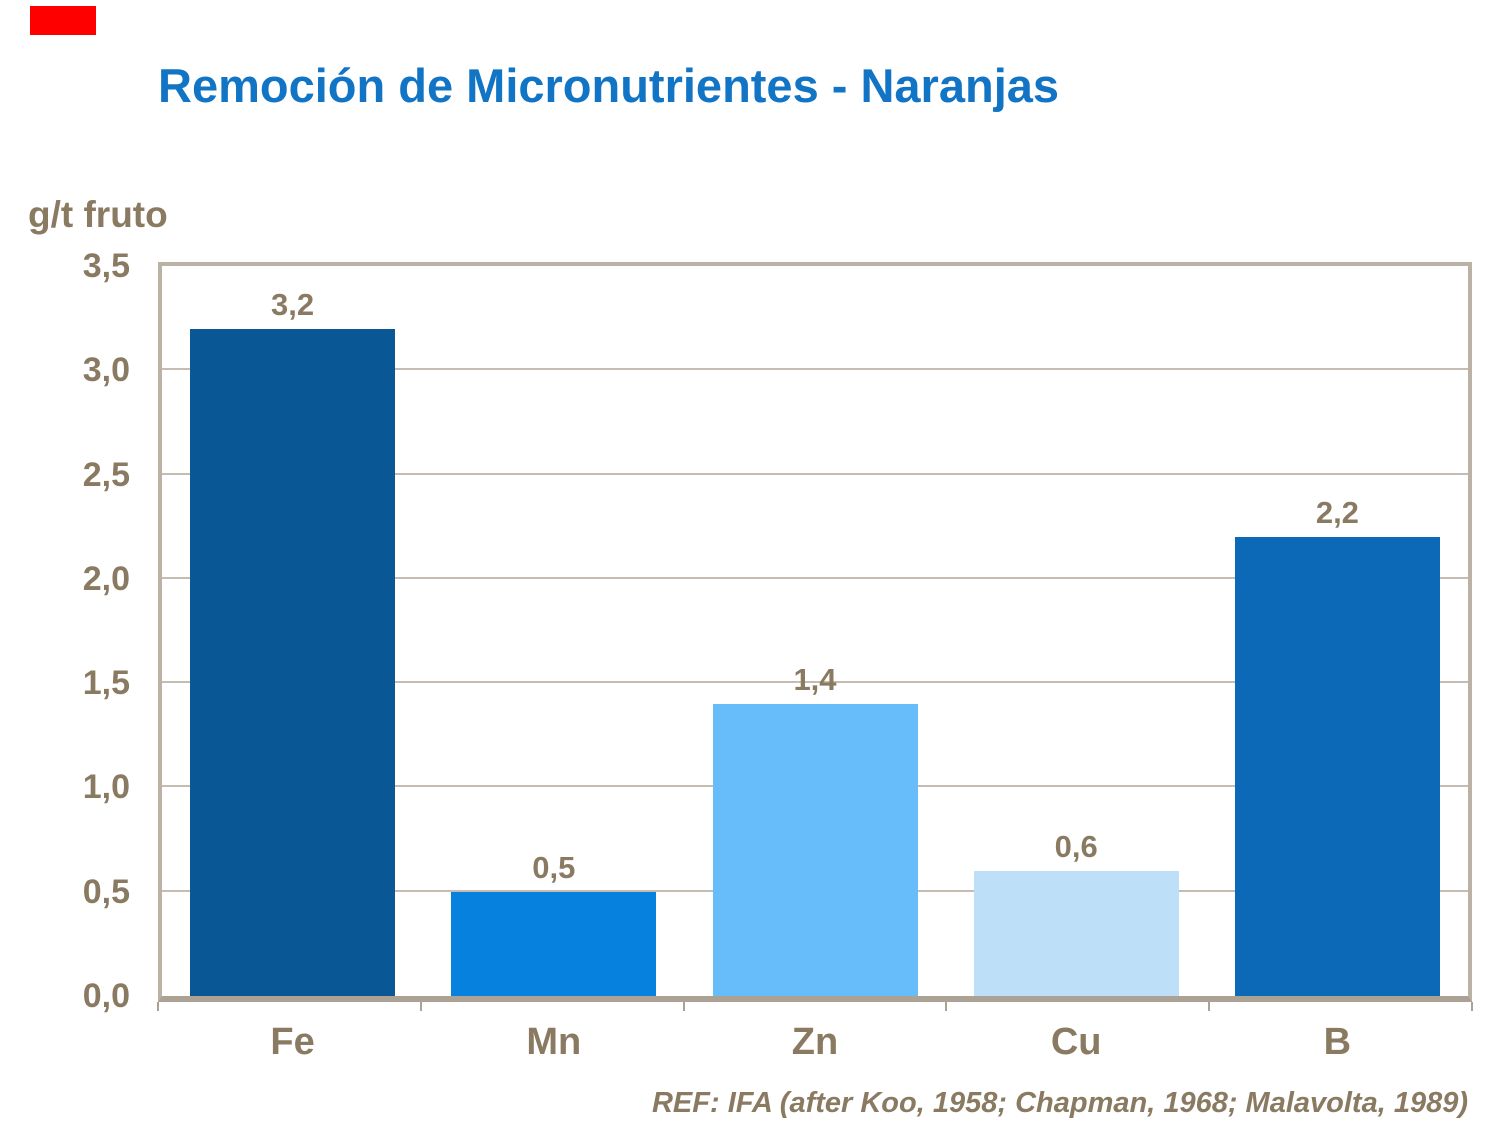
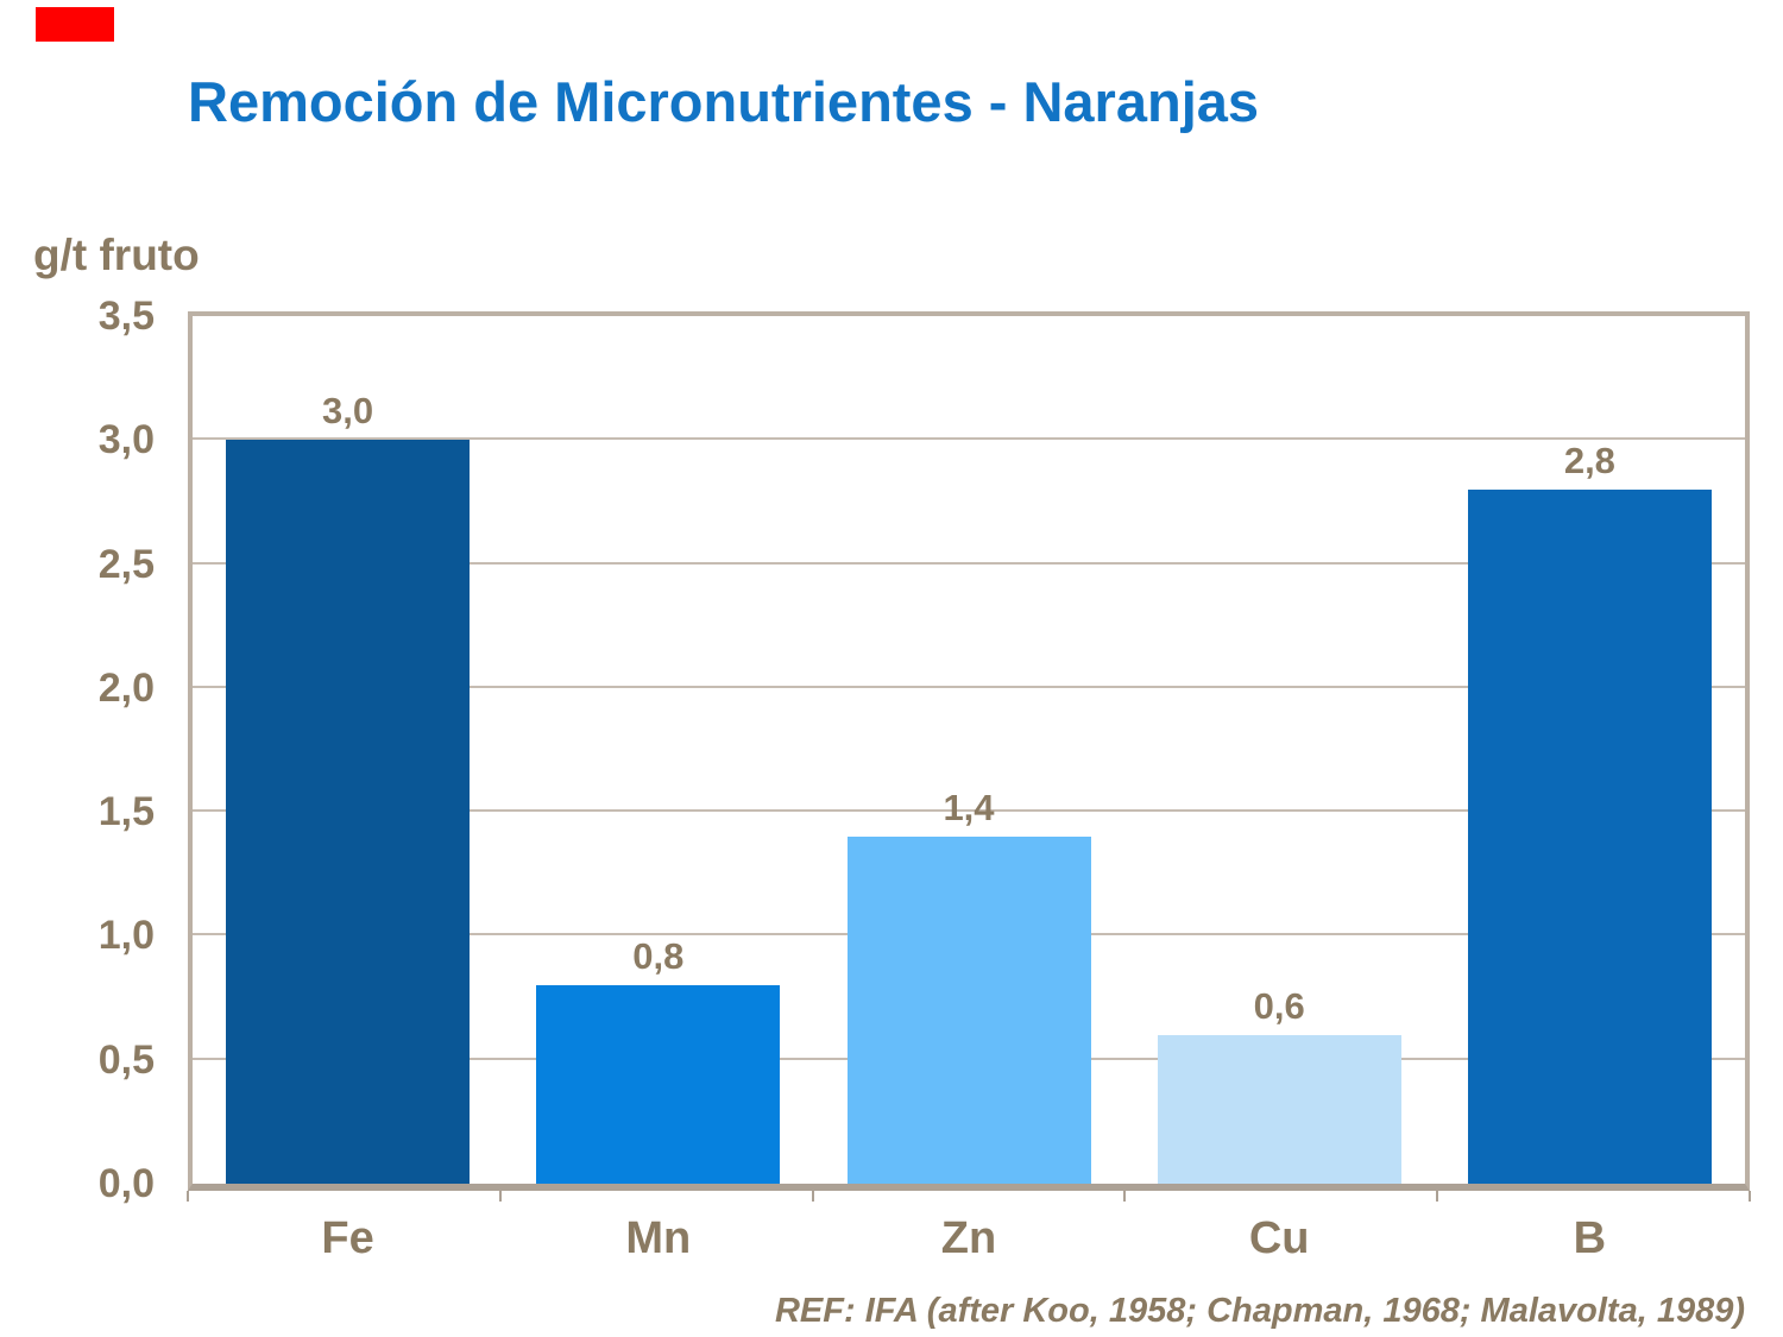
Fe: 3,2 -> 3,0
Mn: 0,5 -> 0,8
B: 2,2 -> 2,8
